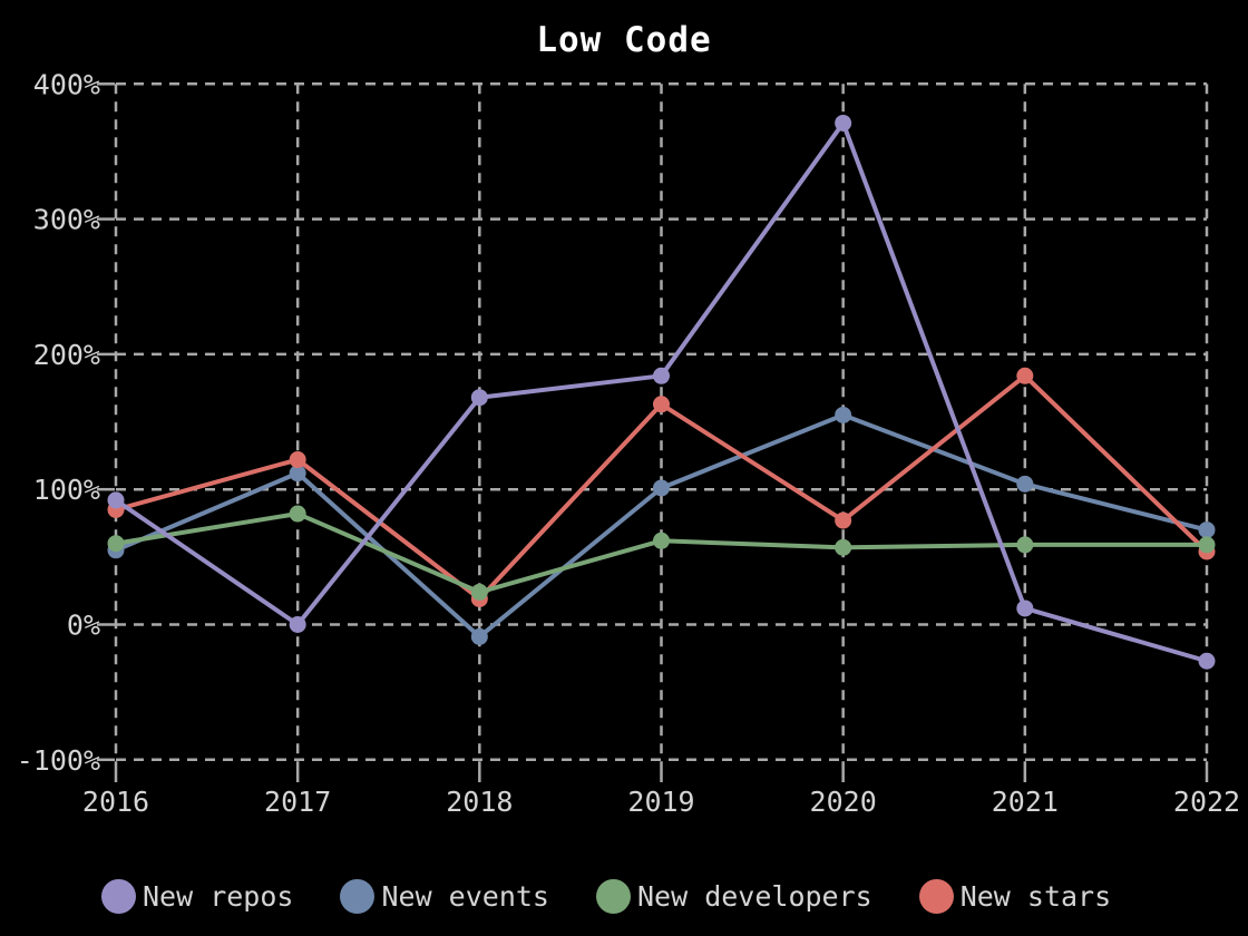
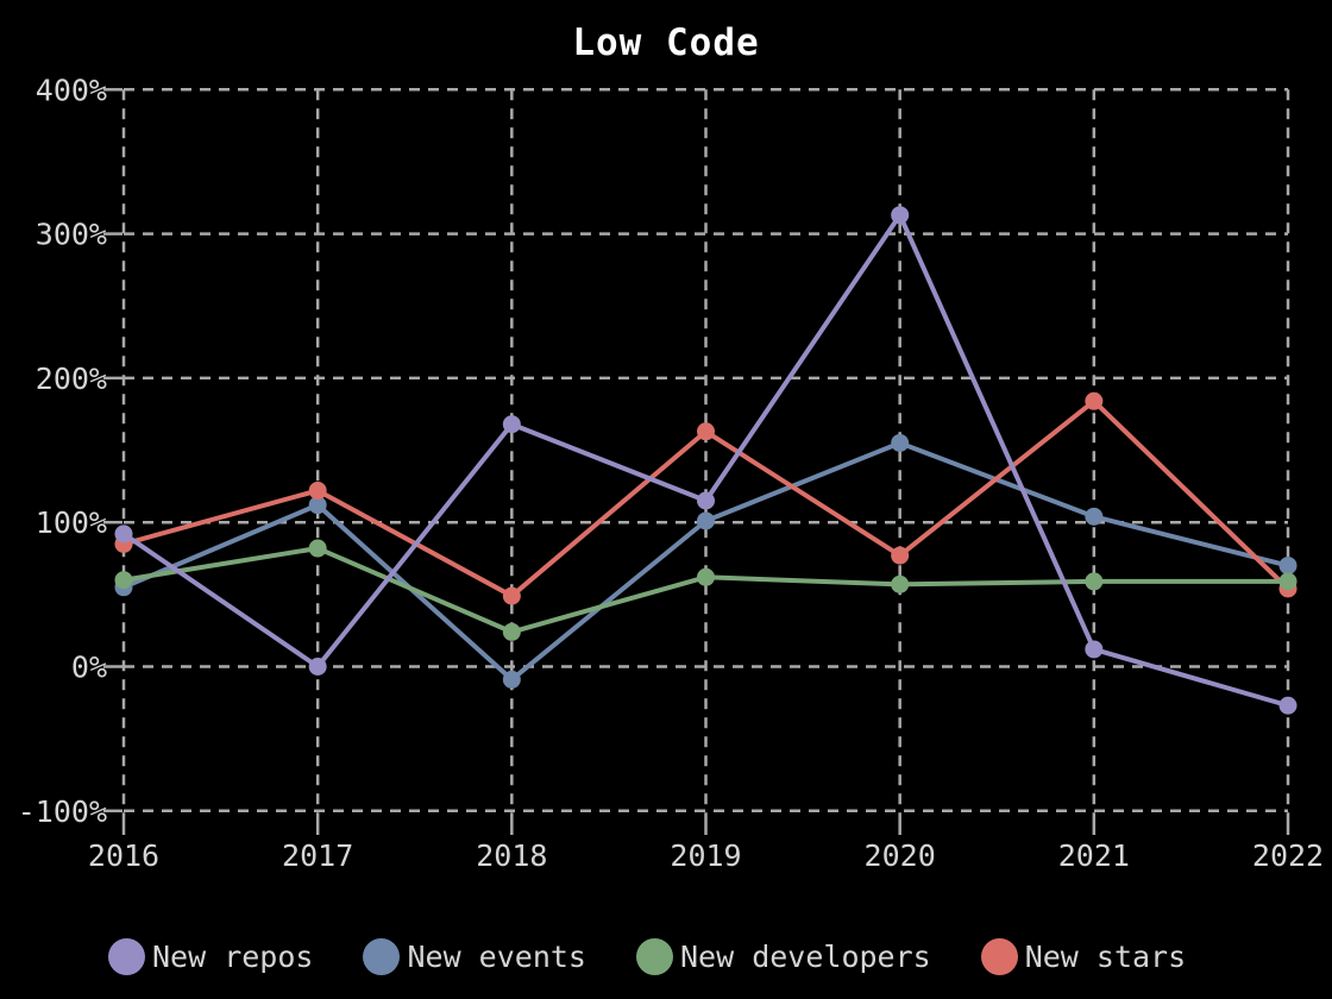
New stars/2018: 19% -> 49%
New repos/2019: 184% -> 115%
New repos/2020: 371% -> 313%
